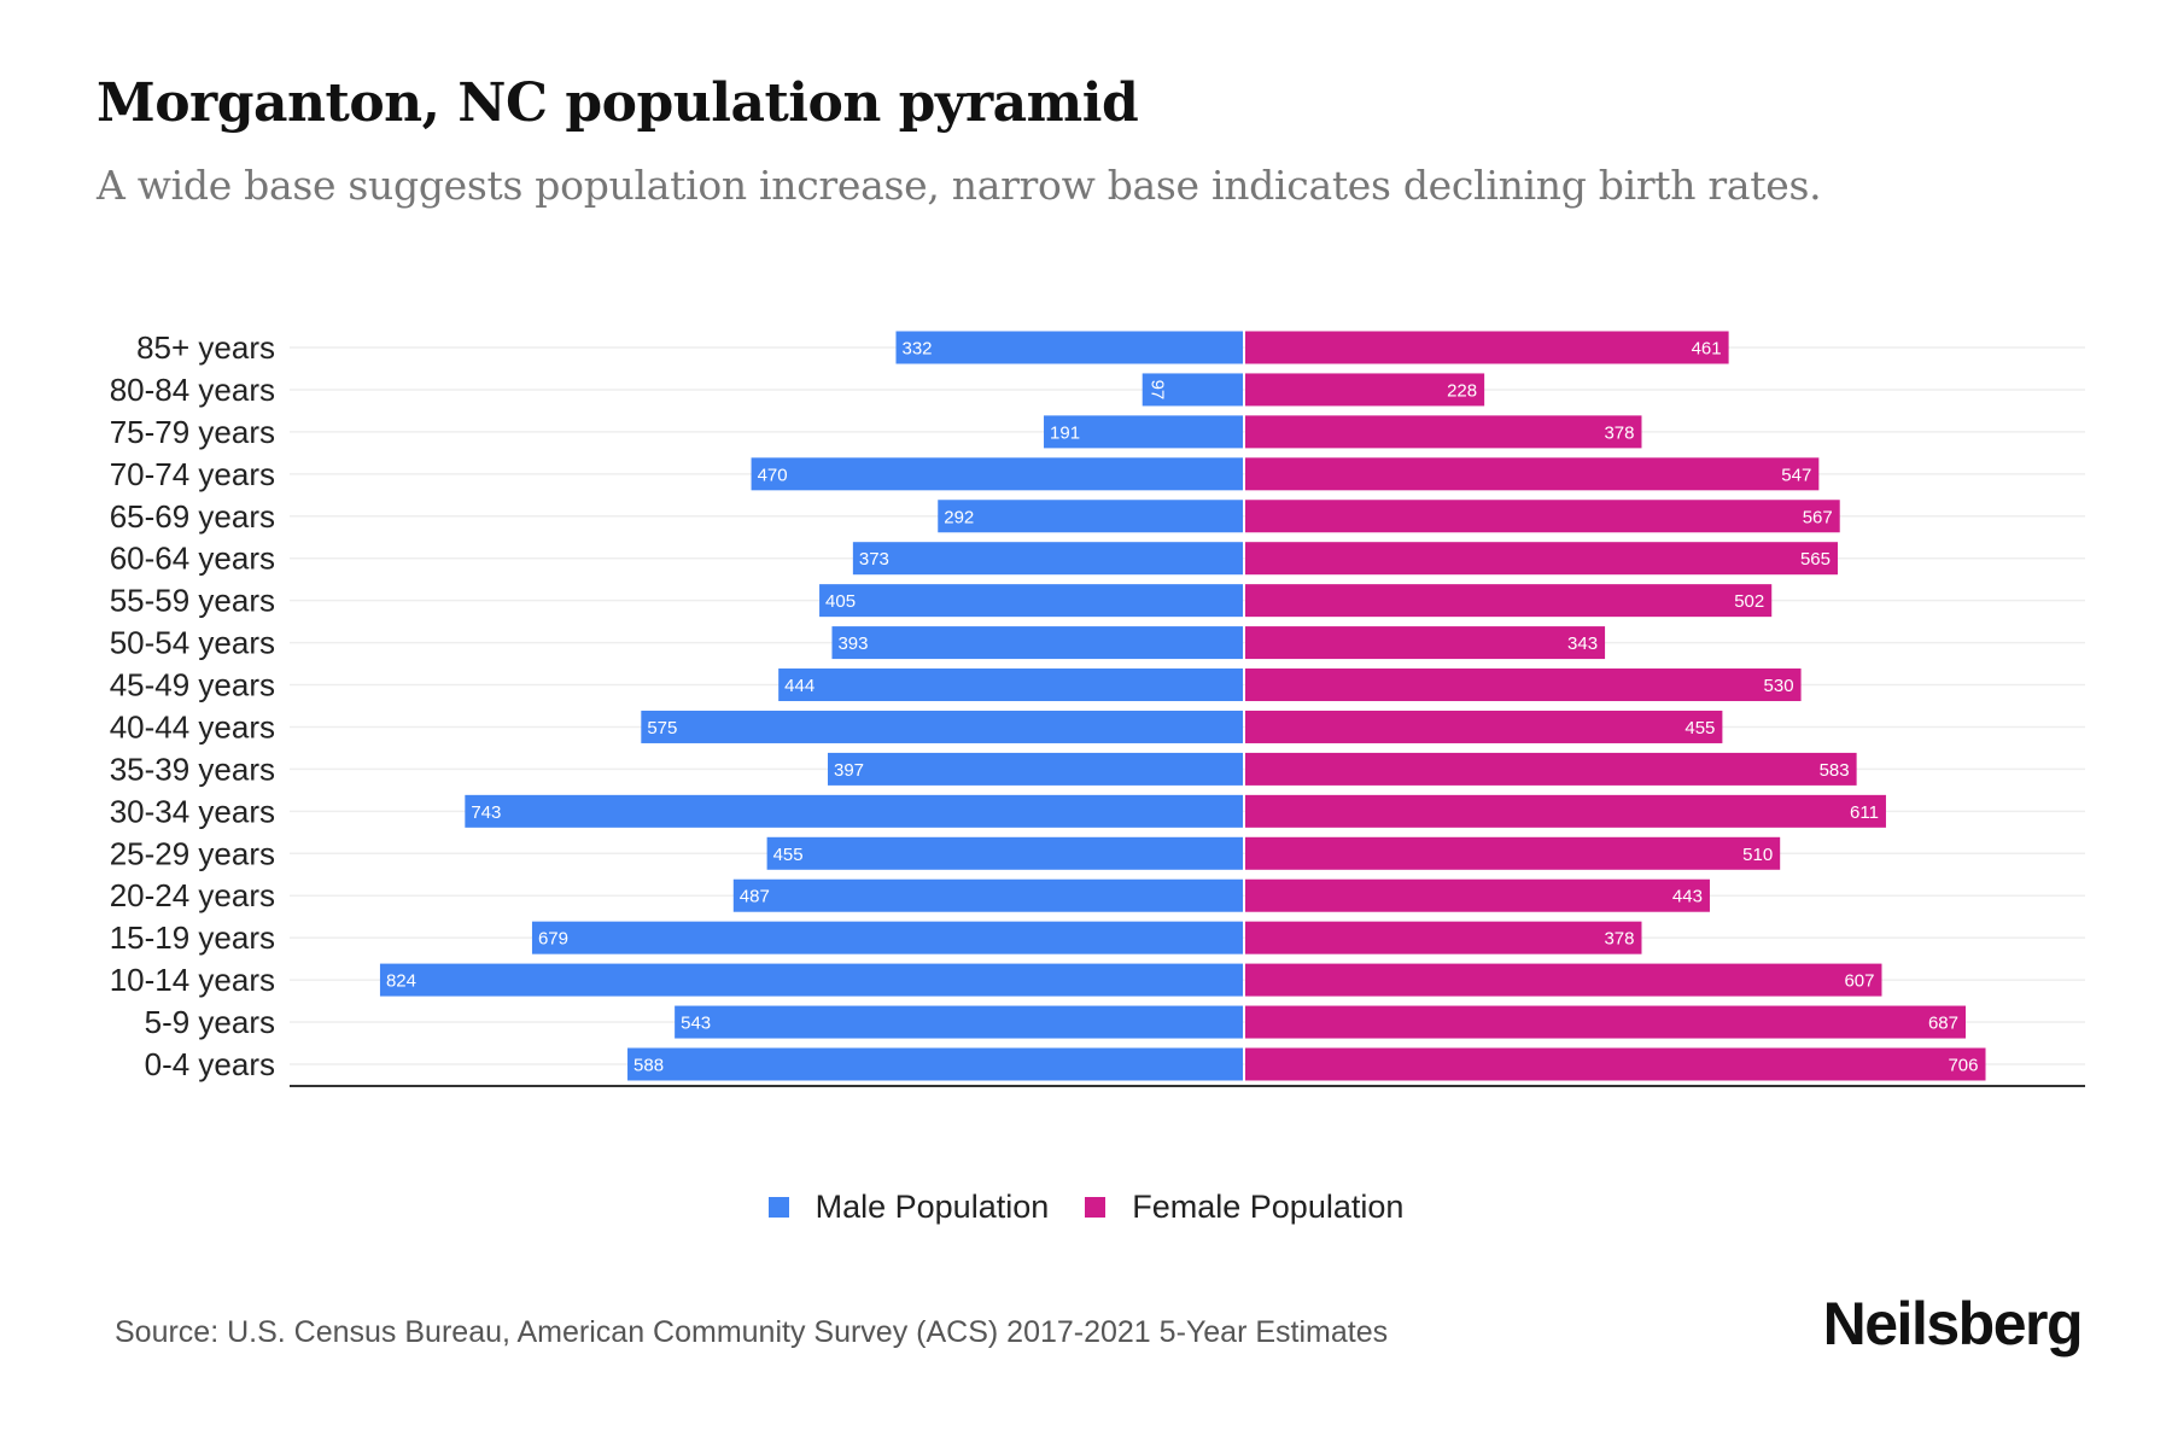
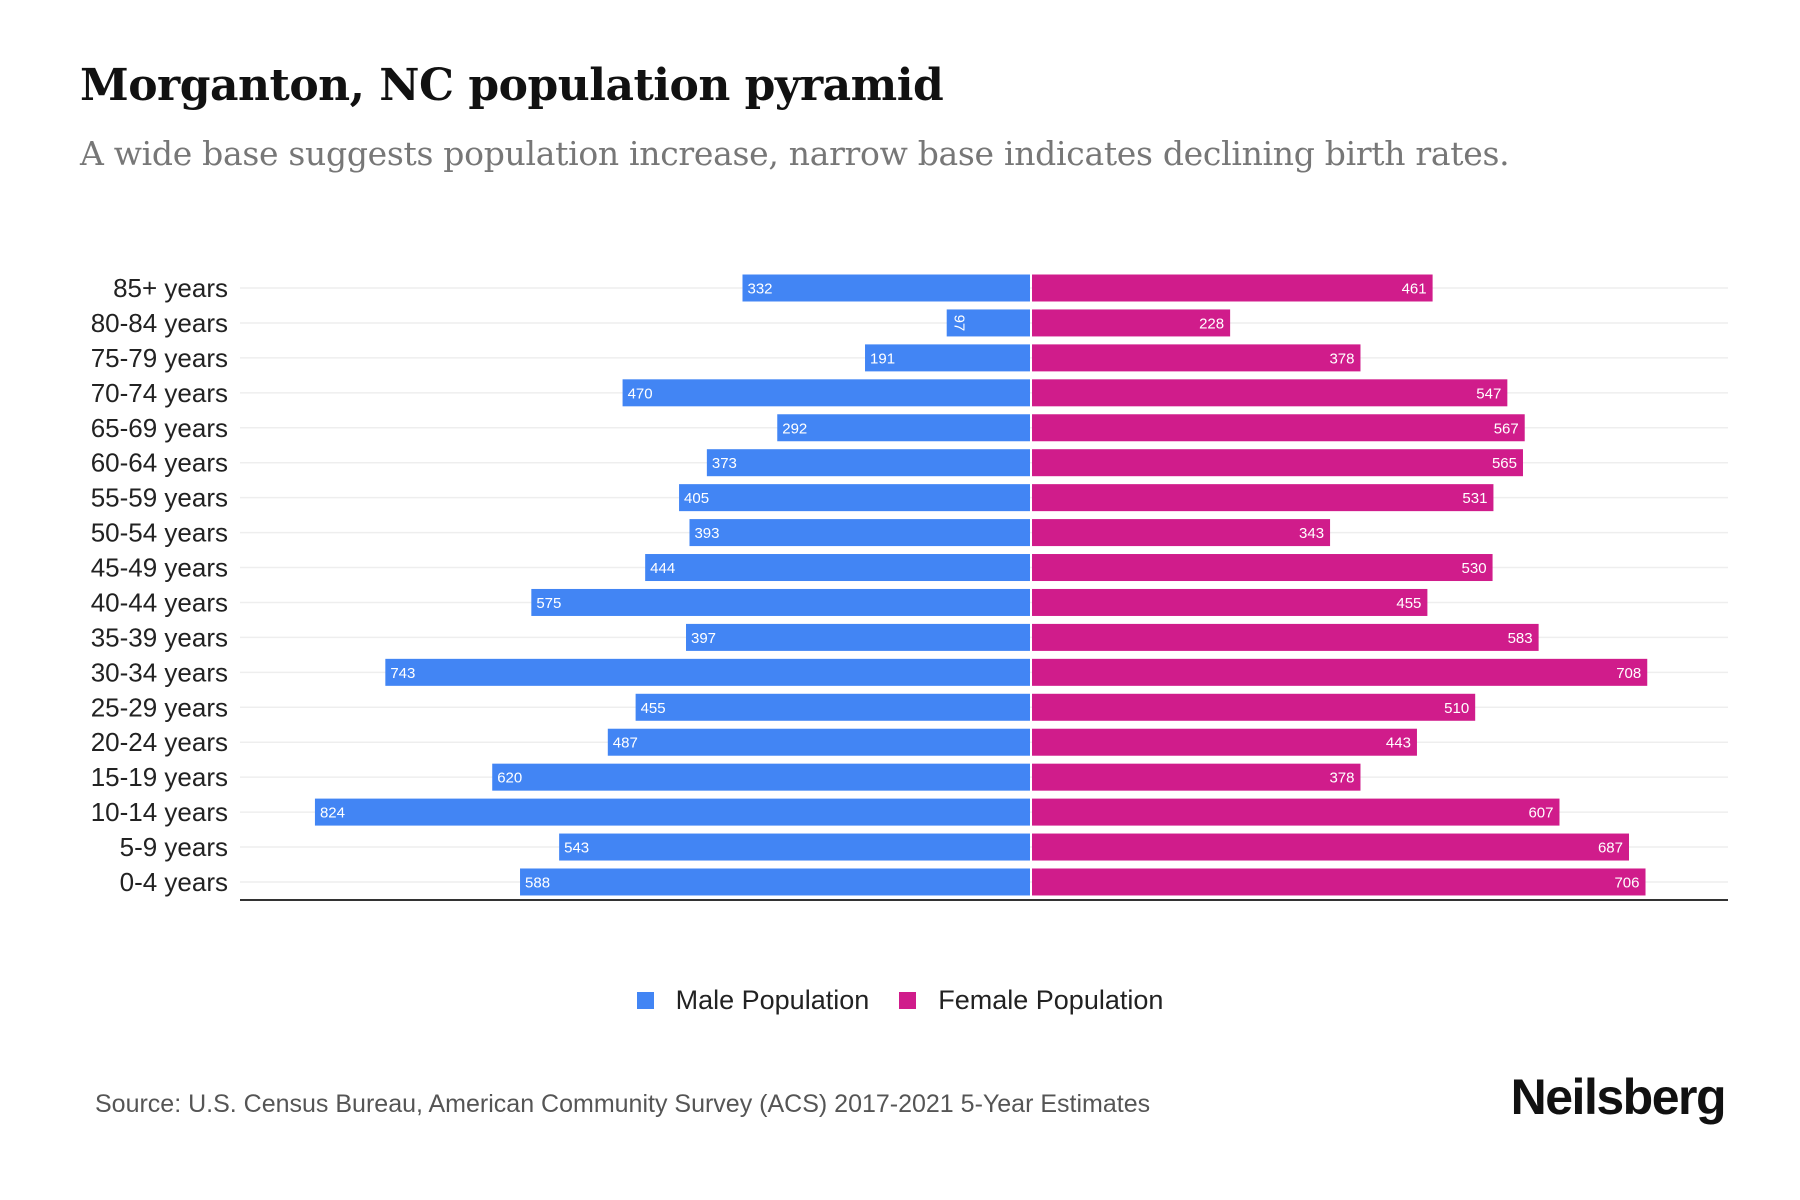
Female Population/55-59 years: 502 -> 531
Female Population/30-34 years: 611 -> 708
Male Population/15-19 years: 679 -> 620
